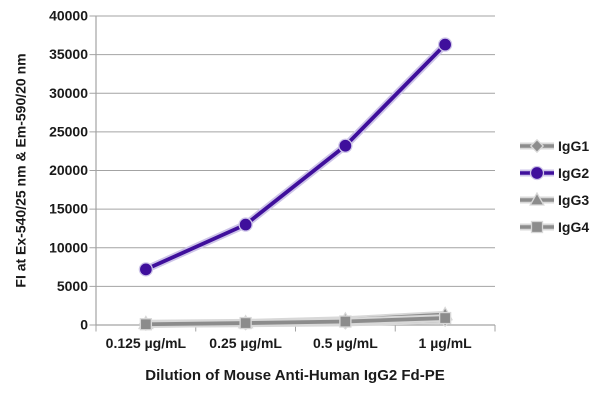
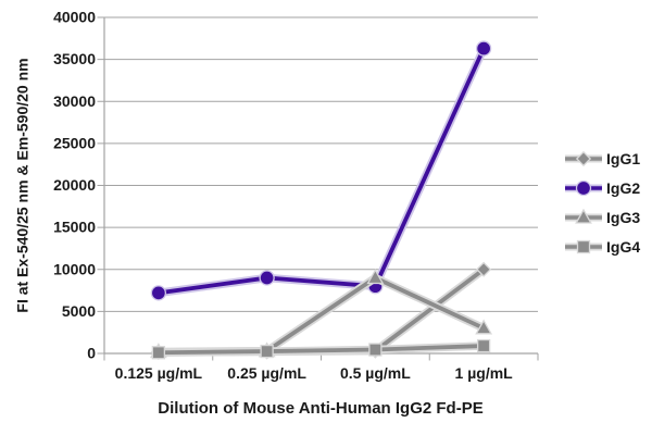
IgG2/0.25 µg/mL: 13000 -> 9000
IgG2/0.5 µg/mL: 23000 -> 8000
IgG3/0.5 µg/mL: 1000 -> 9000
IgG1/1 µg/mL: 1000 -> 10000
IgG3/1 µg/mL: 1000 -> 3000
